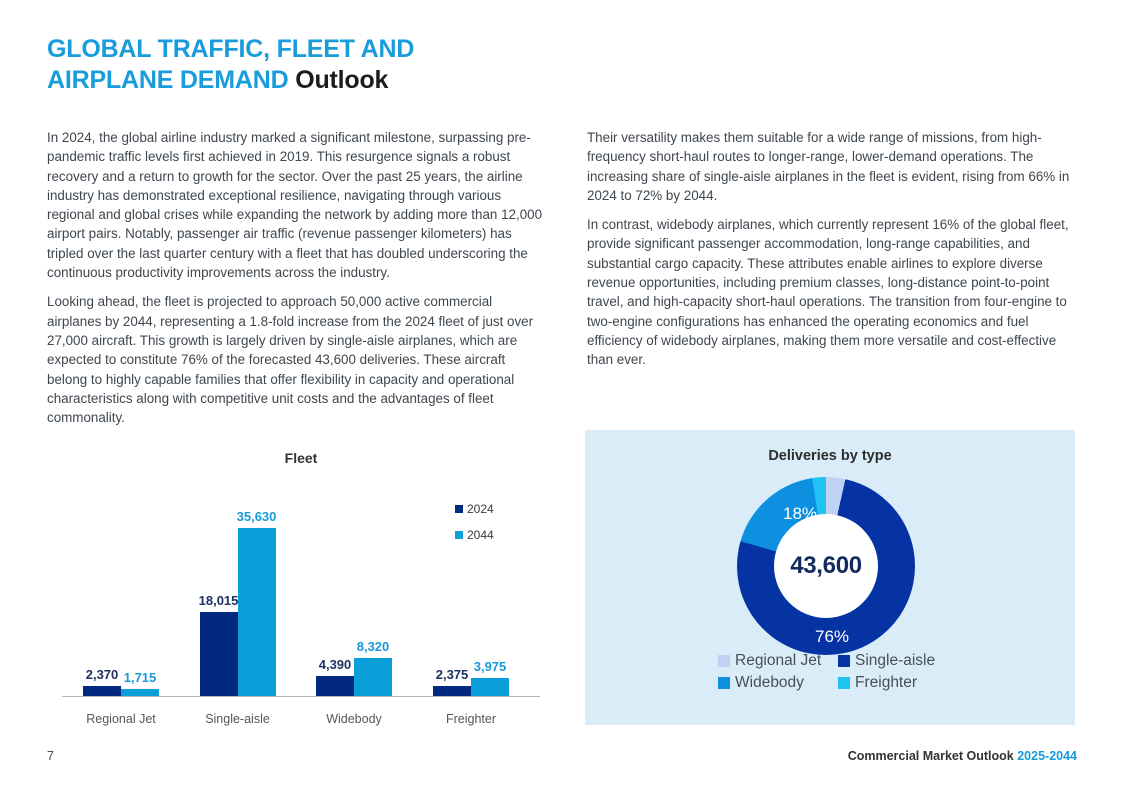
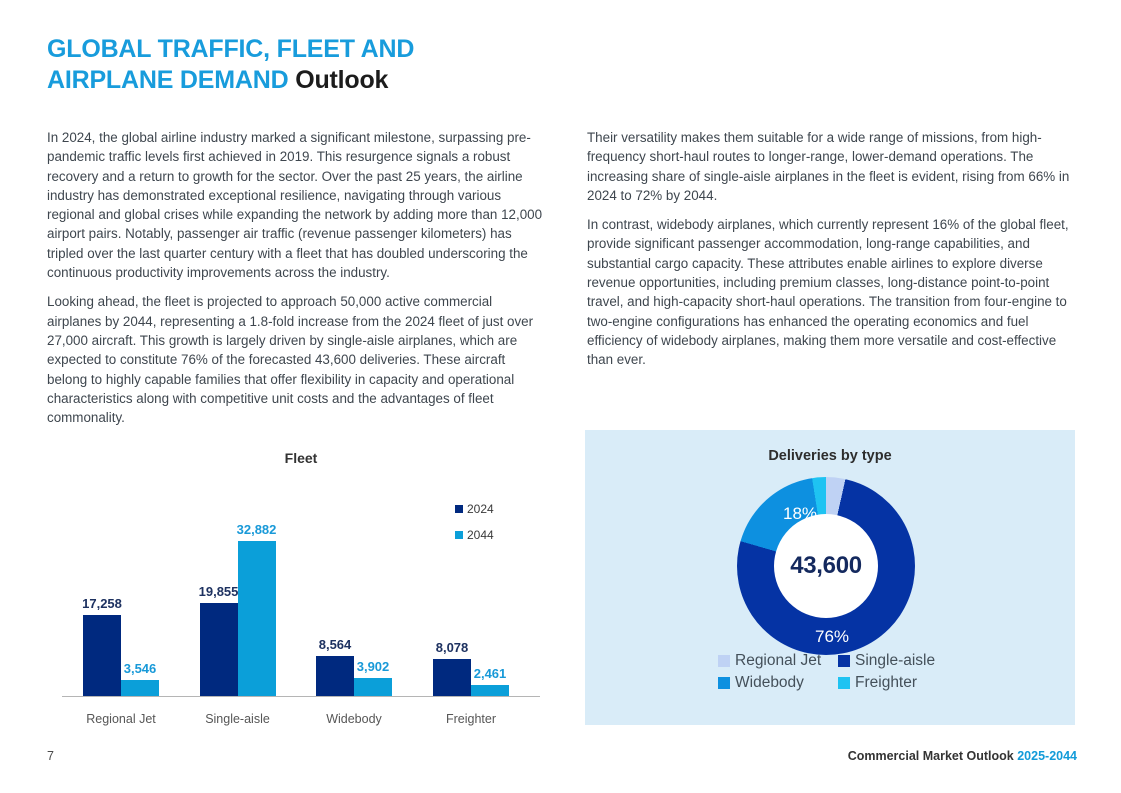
Fleet/2024/Regional Jet: 2,370 -> 17,258
Fleet/2044/Regional Jet: 1,715 -> 3,546
Fleet/2024/Single-aisle: 18,015 -> 19,855
Fleet/2044/Single-aisle: 35,630 -> 32,882
Fleet/2024/Widebody: 4,390 -> 8,564
Fleet/2044/Widebody: 8,320 -> 3,902
Fleet/2024/Freighter: 2,375 -> 8,078
Fleet/2044/Freighter: 3,975 -> 2,461
